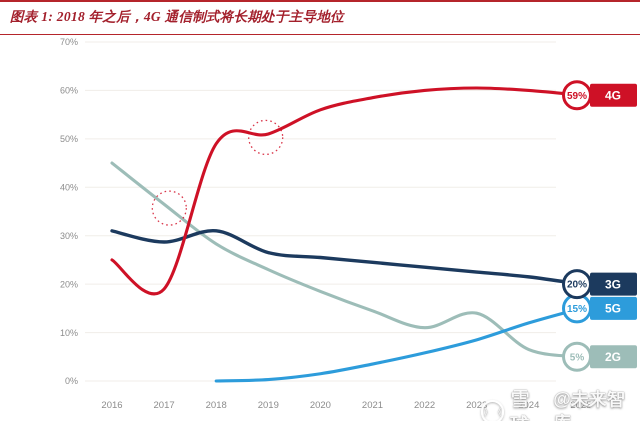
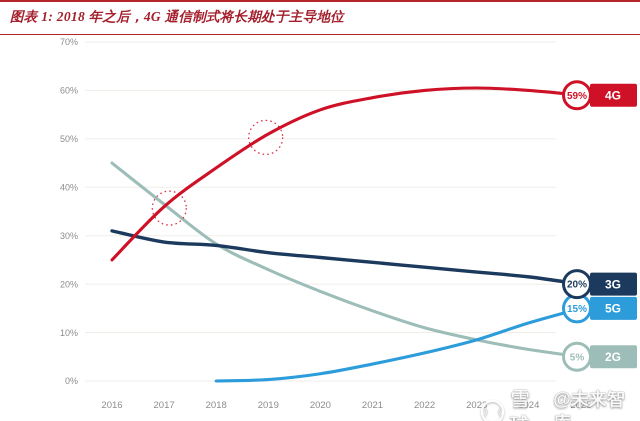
4G/2017: 19% -> 36%
4G/2018: 49% -> 44%
3G/2018: 31% -> 28%
2G/2023: 14% -> 8%
